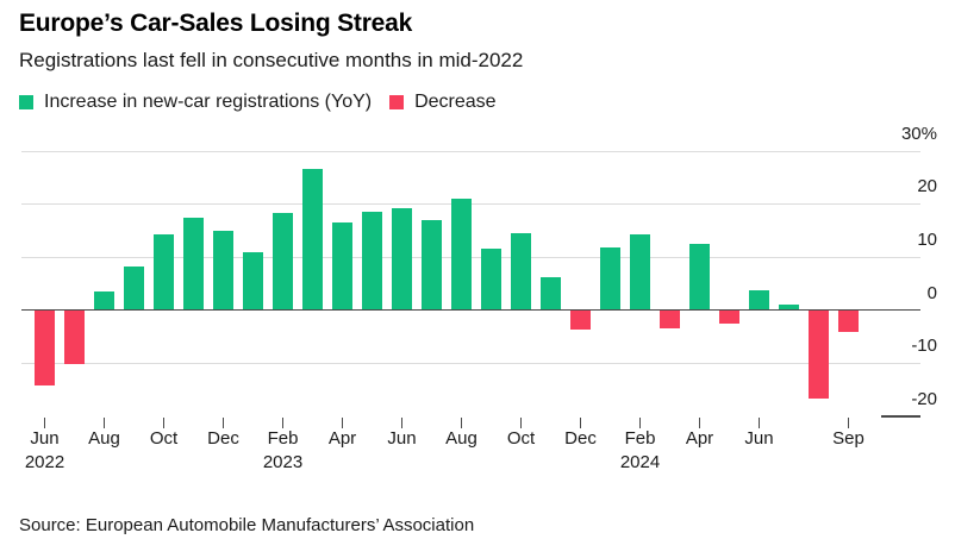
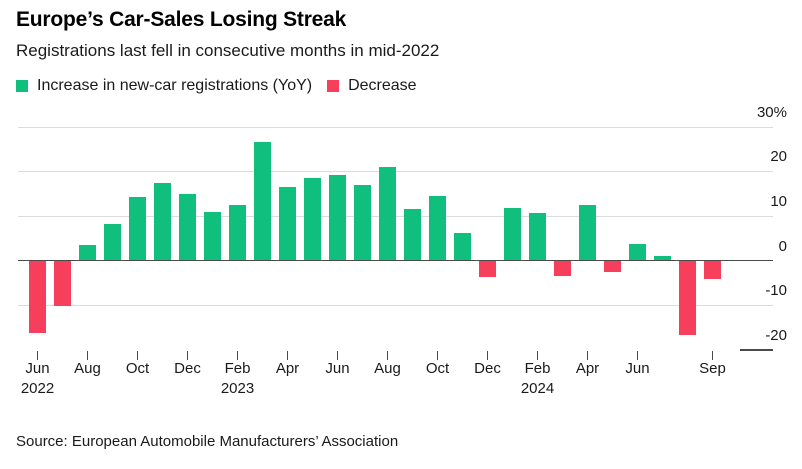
Jun 2022: -14% -> -16%
Feb 2023: 18% -> 12%
Feb 2024: 14% -> 10%
